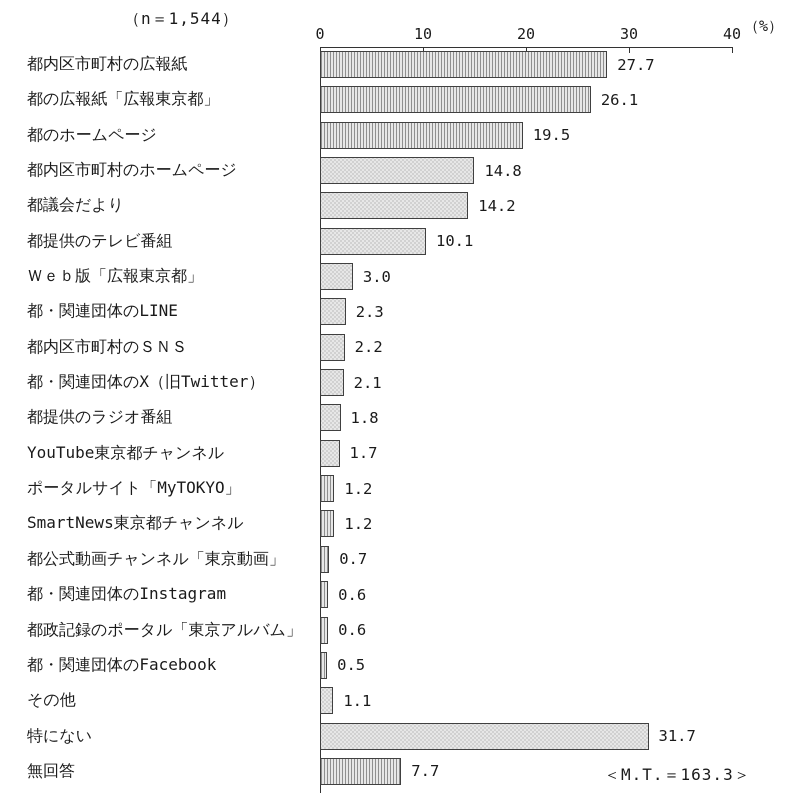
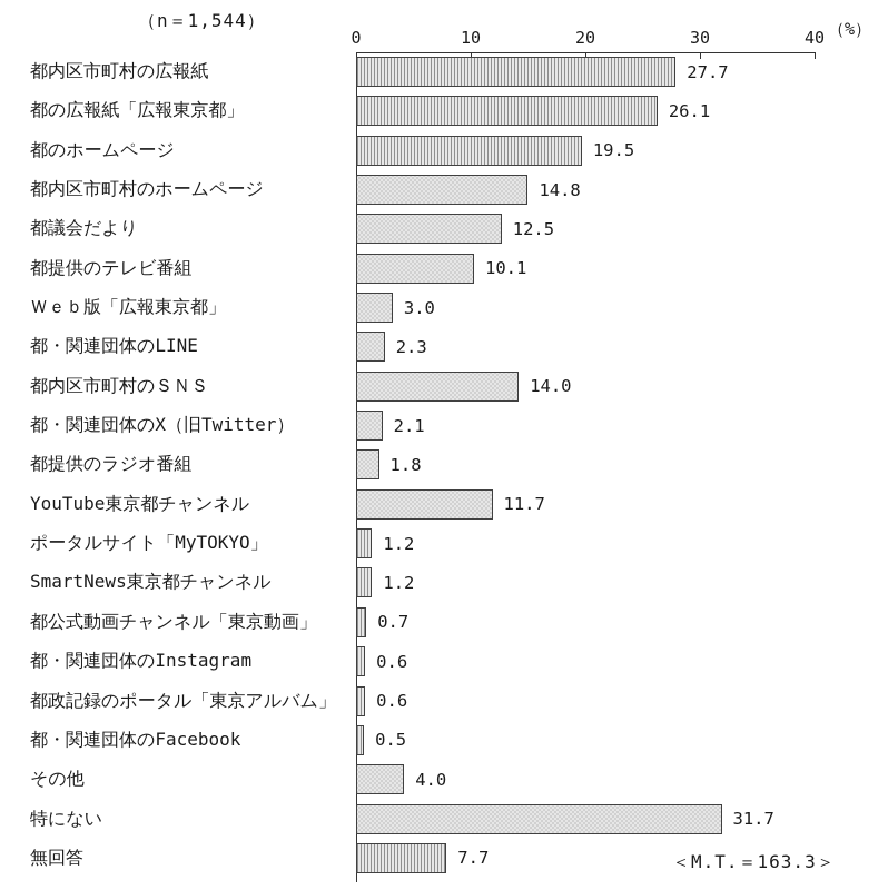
都議会だより: 14.2 -> 12.5
都内区市町村のＳＮＳ: 2.2 -> 14.0
YouTube東京都チャンネル: 1.7 -> 11.7
その他: 1.1 -> 4.0
